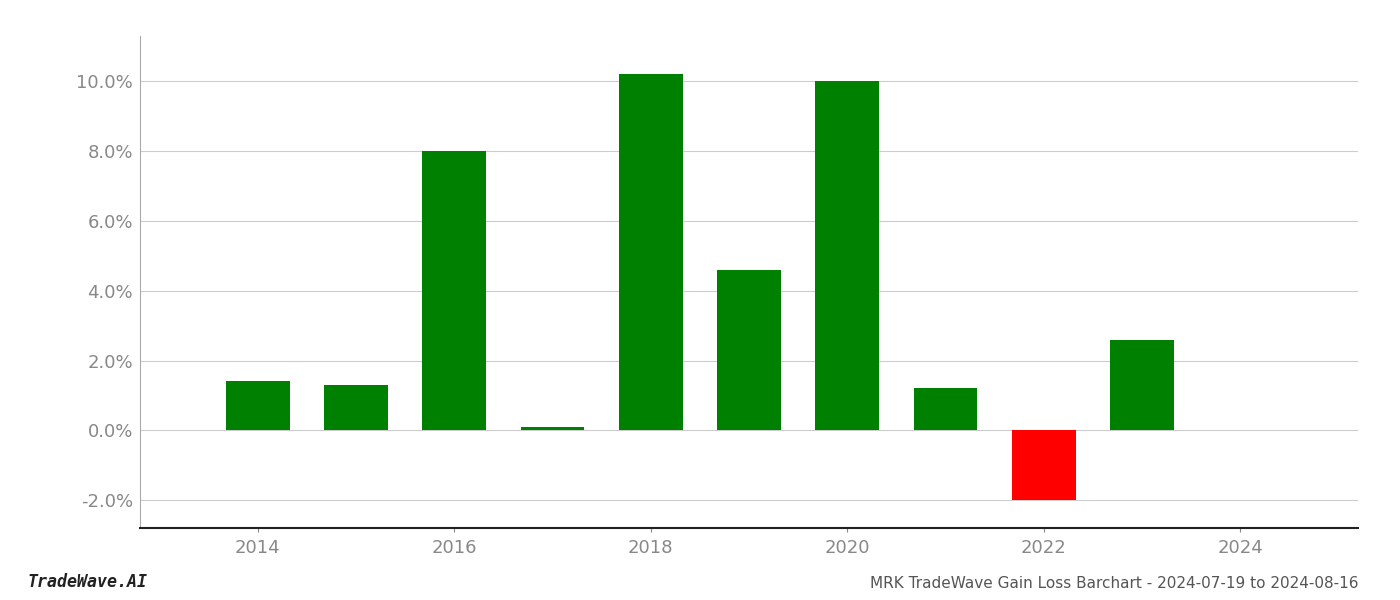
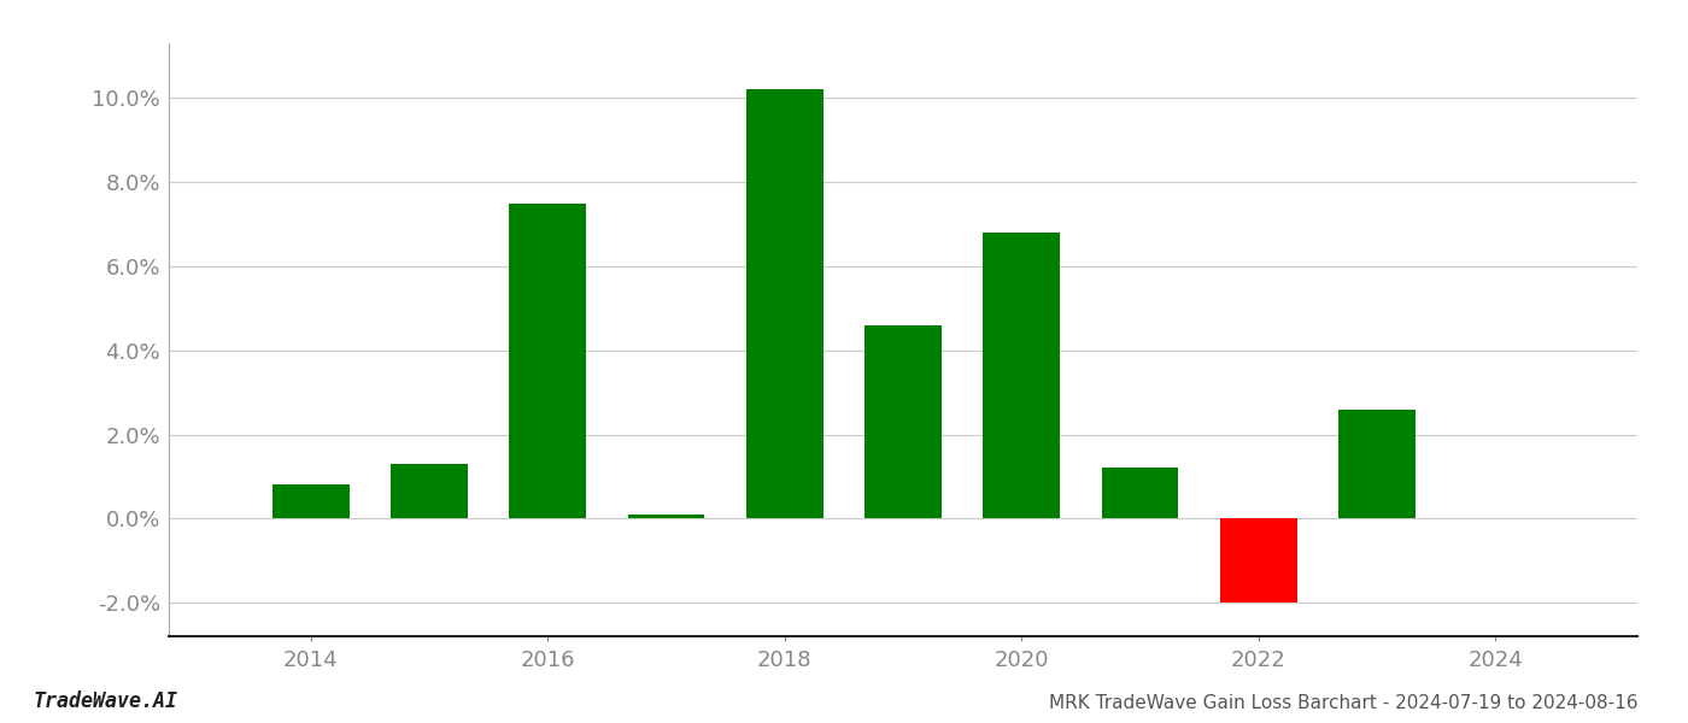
2014: 1.4% -> 0.8%
2016: 8.0% -> 7.5%
2020: 10.0% -> 6.8%
